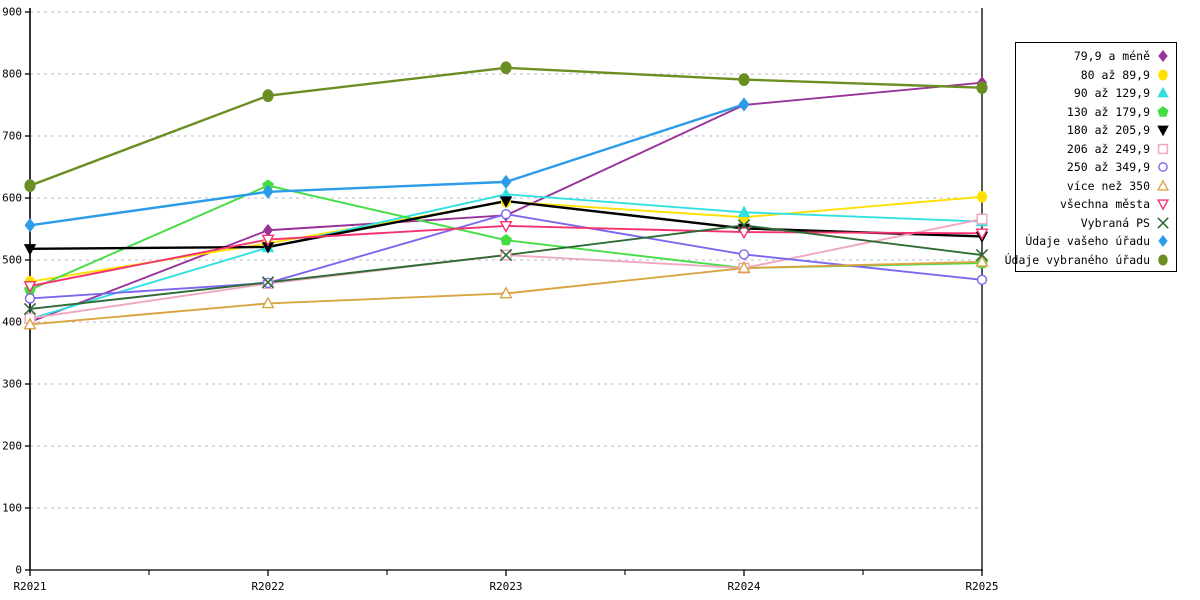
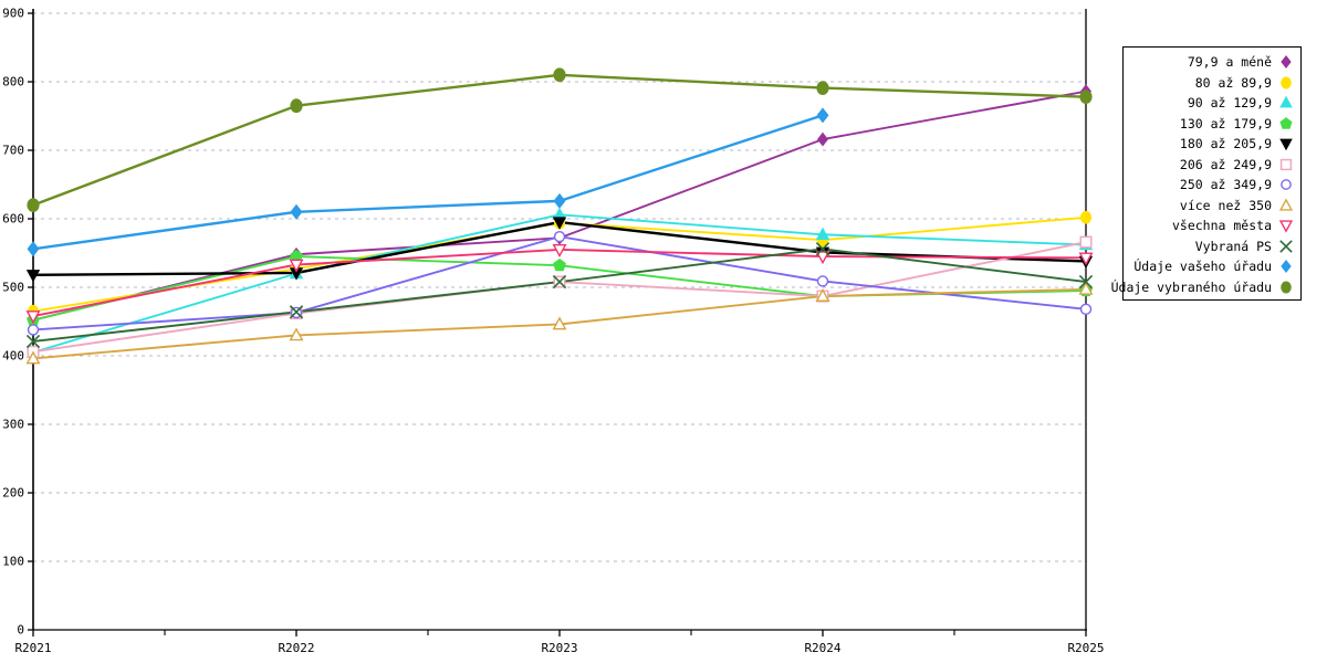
79,9 a méně/R2021: 400 -> 450
130 až 179,9/R2022: 620 -> 540
79,9 a méně/R2024: 750 -> 720
